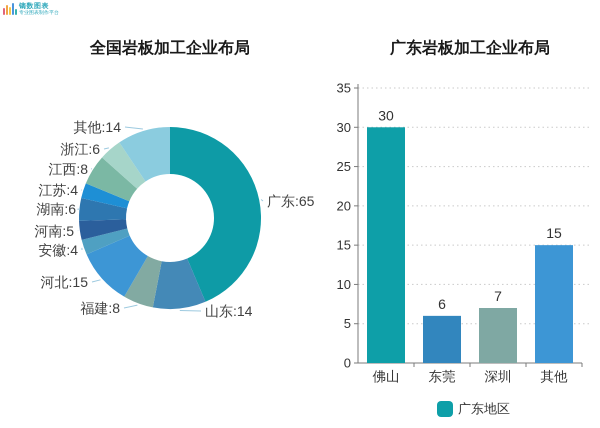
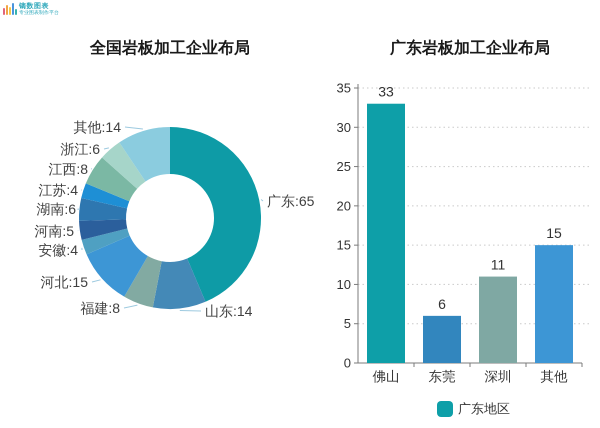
广东岩板加工企业布局/佛山: 30 -> 33
广东岩板加工企业布局/深圳: 7 -> 11
